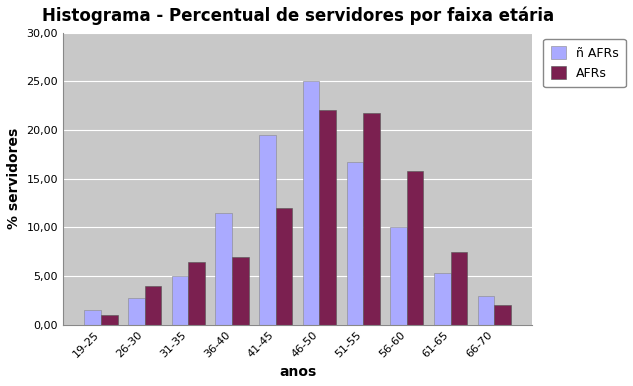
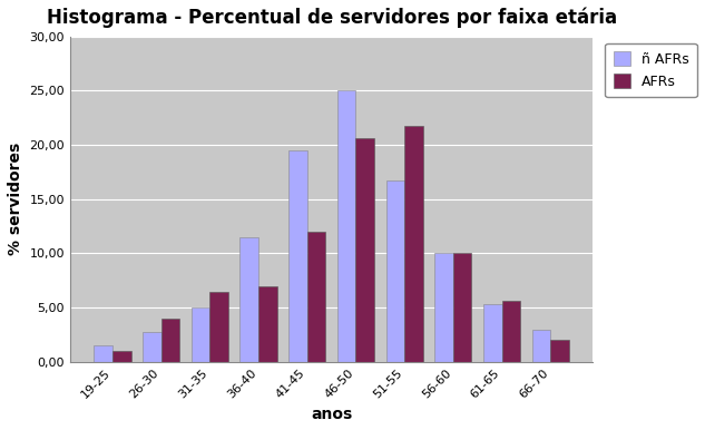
AFRs/46-50: 22,0 -> 20,6
AFRs/56-60: 15,8 -> 10,0
AFRs/61-65: 7,5 -> 5,6
